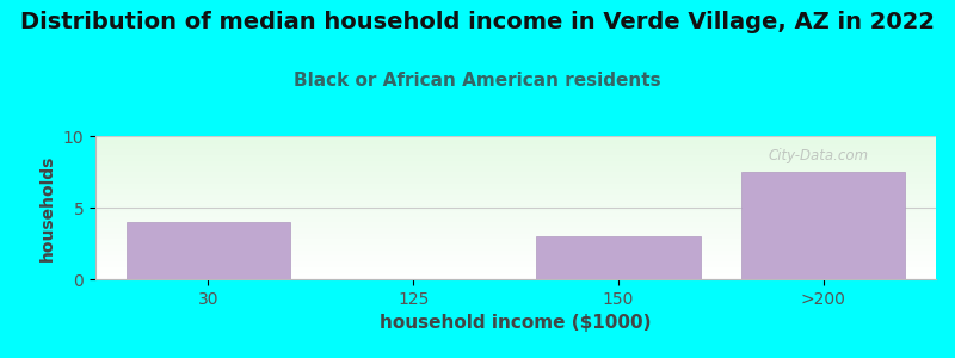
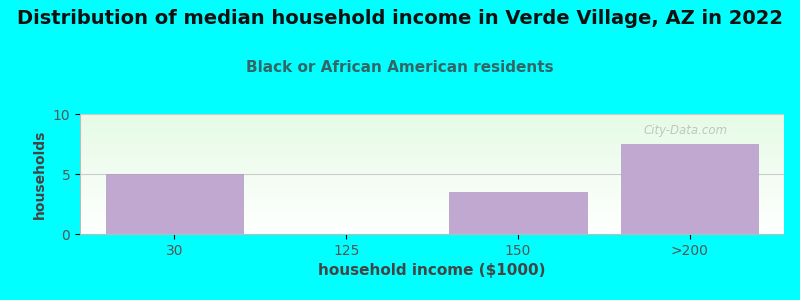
30: 4.0 -> 5.0
150: 3.0 -> 3.5
